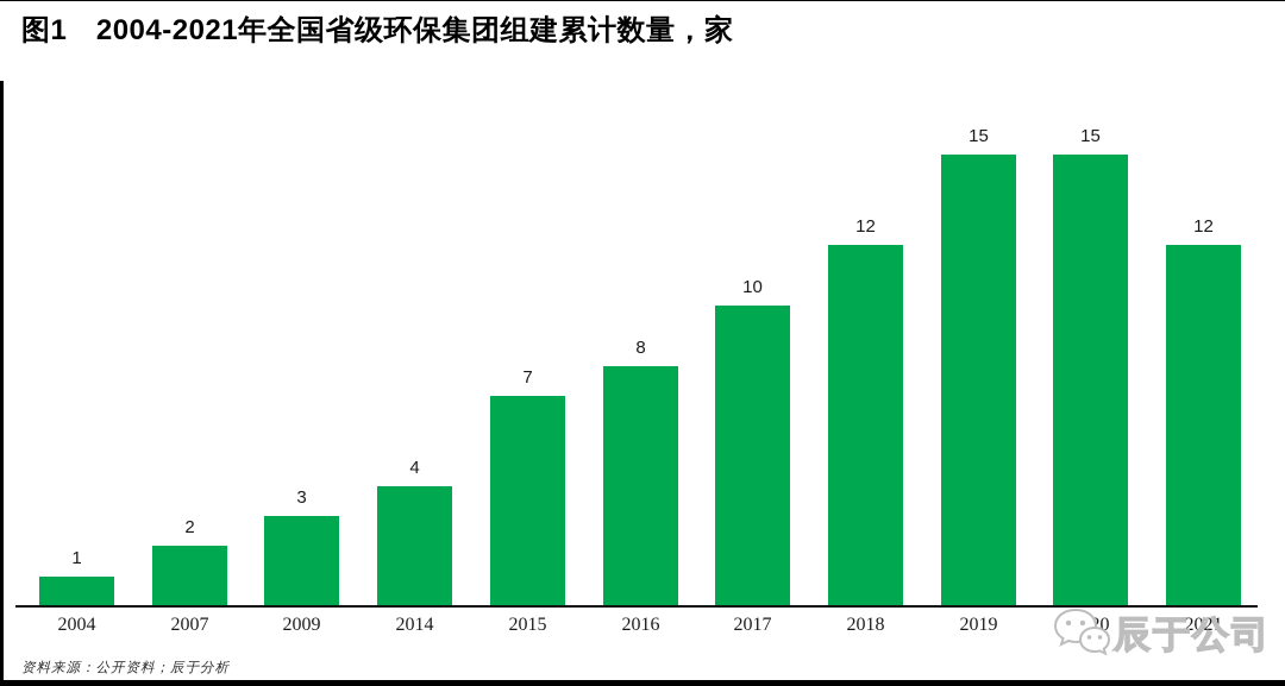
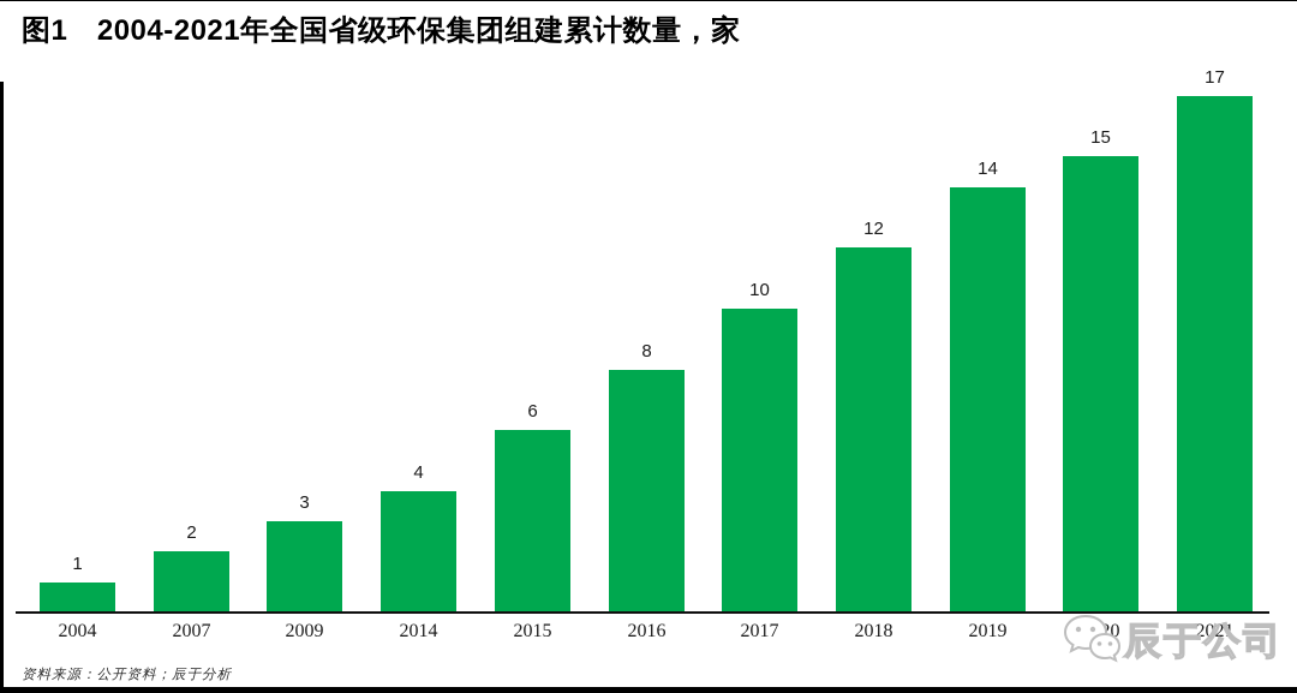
2015: 7 -> 6
2019: 15 -> 14
2021: 12 -> 17
